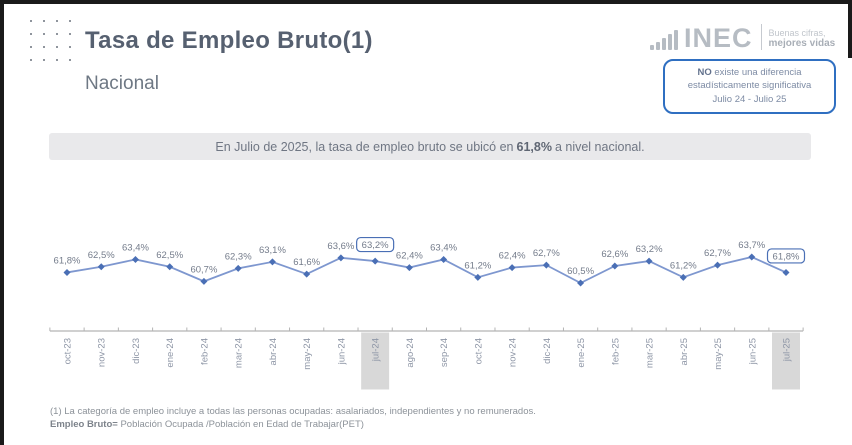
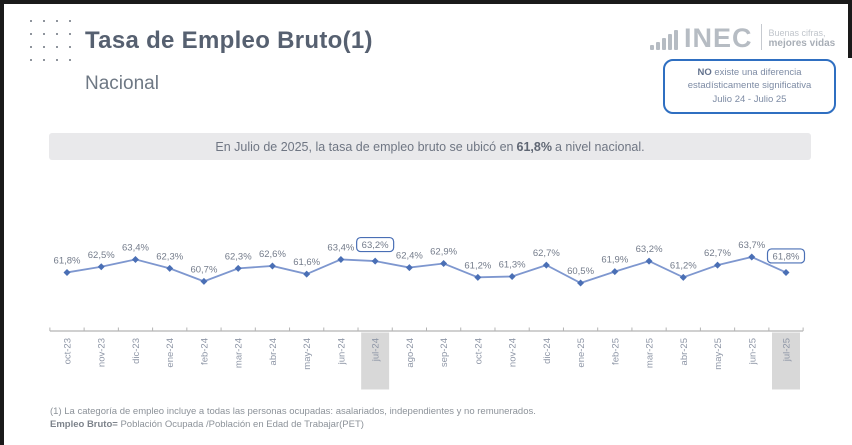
ene-24: 62,5% -> 62,3%
abr-24: 63,1% -> 62,6%
jun-24: 63,6% -> 63,4%
sep-24: 63,4% -> 62,9%
nov-24: 62,4% -> 61,3%
feb-25: 62,6% -> 61,9%
